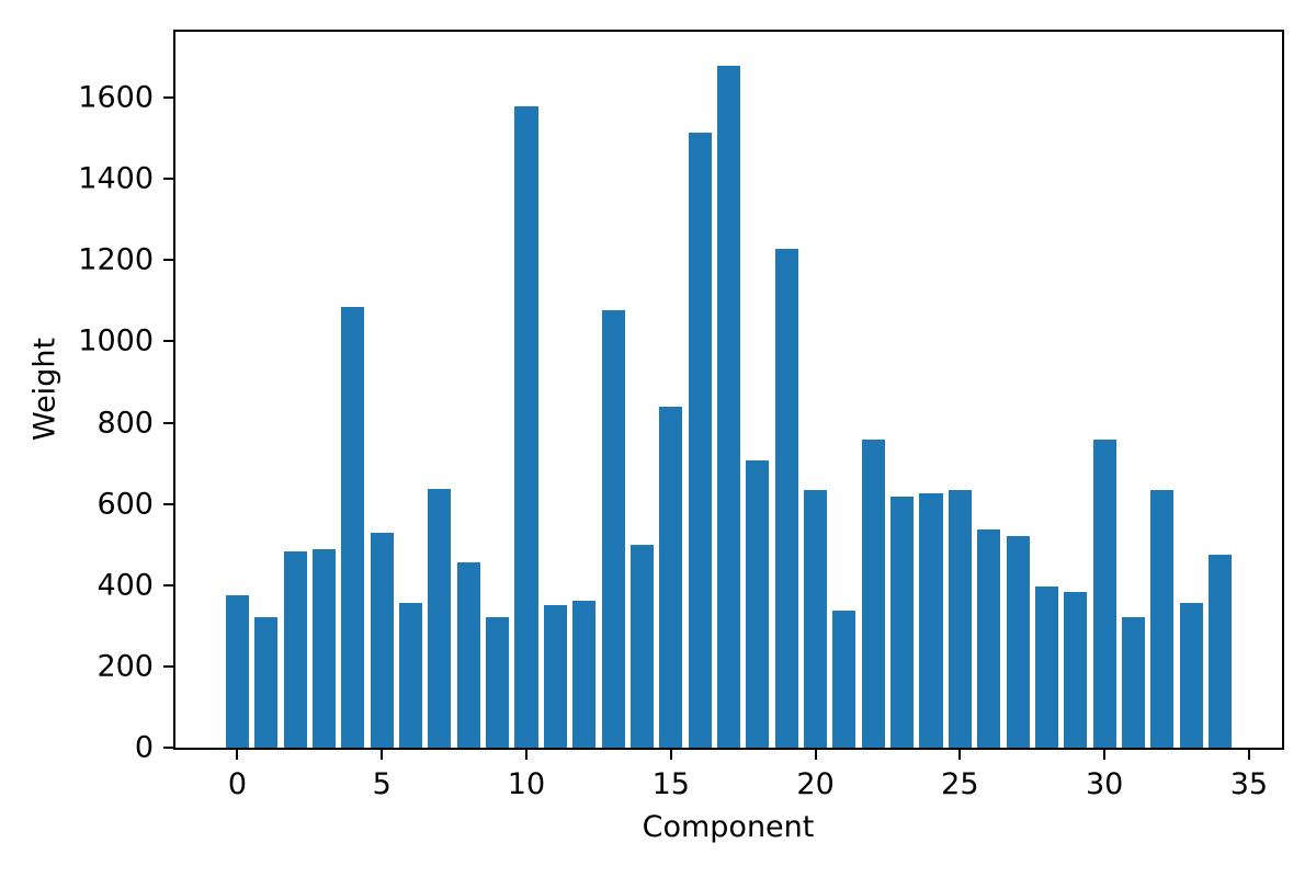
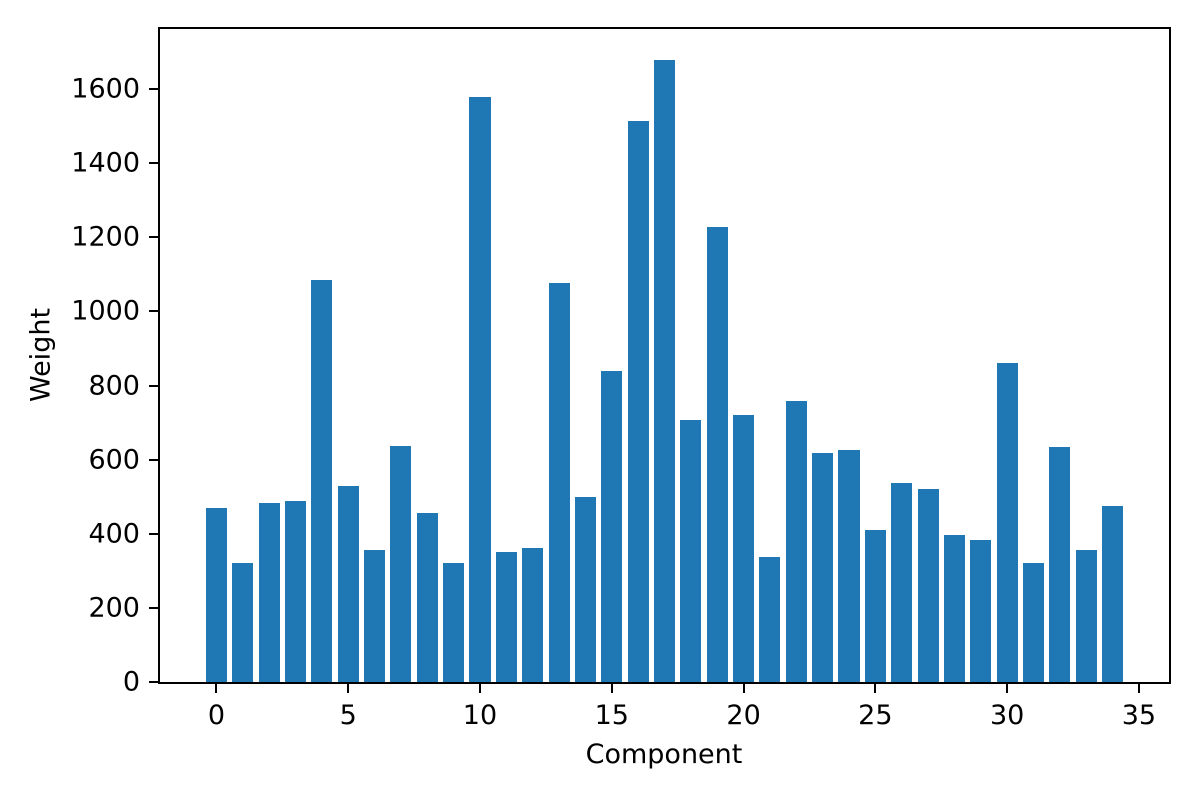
0: 380 -> 470
20: 630 -> 720
25: 640 -> 410
30: 760 -> 860
